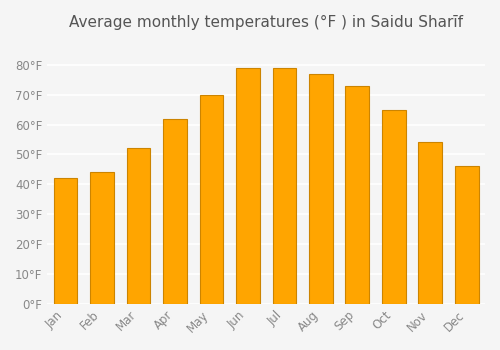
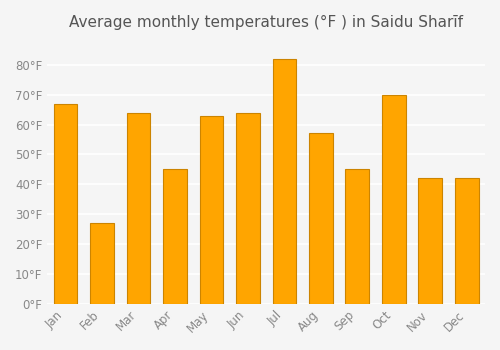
Jan: 42°F -> 67°F
Feb: 44°F -> 27°F
Mar: 52°F -> 64°F
Apr: 62°F -> 45°F
May: 70°F -> 63°F
Jun: 79°F -> 64°F
Jul: 79°F -> 82°F
Aug: 77°F -> 57°F
Sep: 73°F -> 45°F
Oct: 65°F -> 70°F
Nov: 54°F -> 42°F
Dec: 46°F -> 42°F
